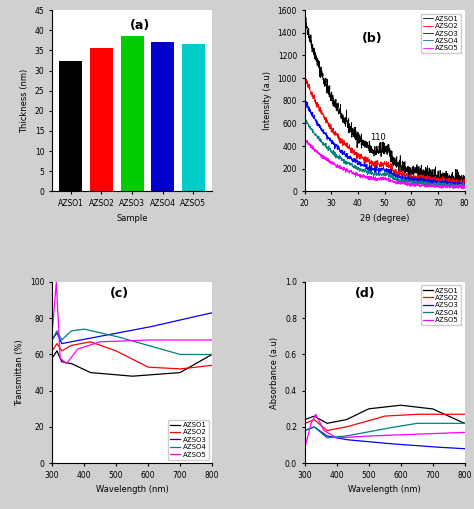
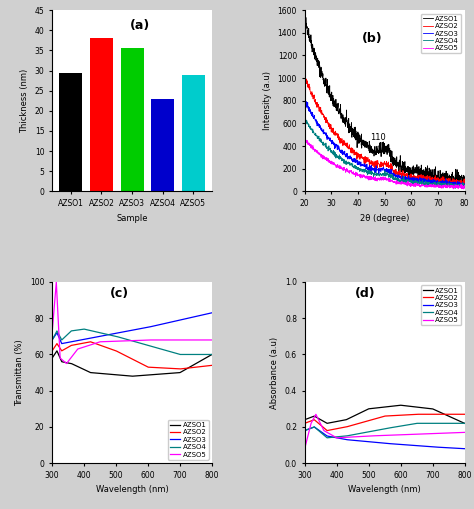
AZSO1: 32.5 -> 29.5
AZSO2: 35.5 -> 38.0
AZSO3: 38.5 -> 35.5
AZSO4: 37.0 -> 23.0
AZSO5: 36.5 -> 29.0
